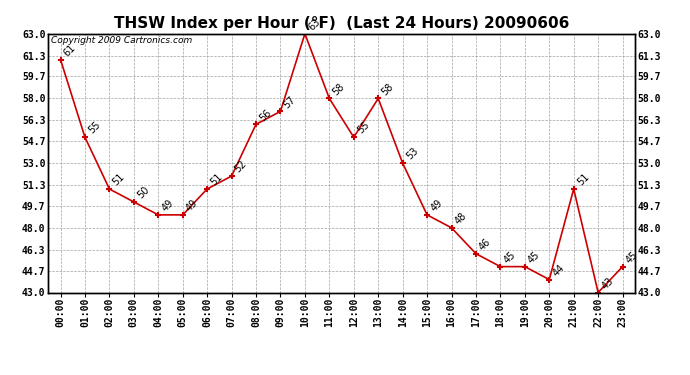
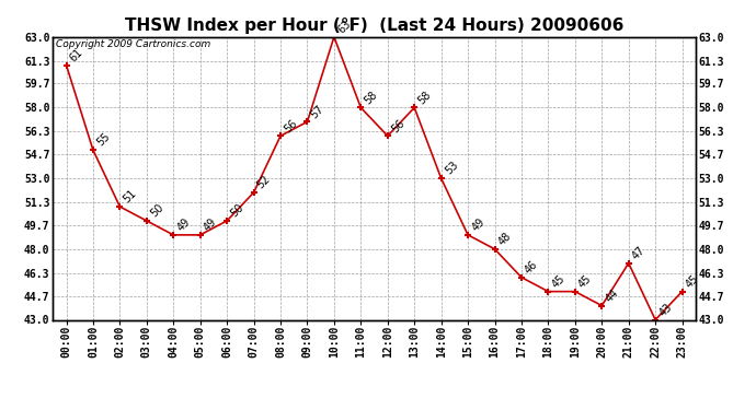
06:00: 51 -> 50
12:00: 55 -> 56
21:00: 51 -> 47
